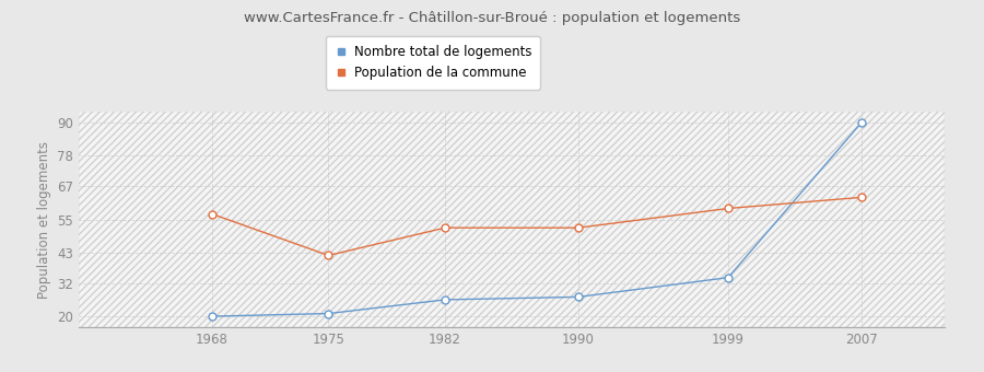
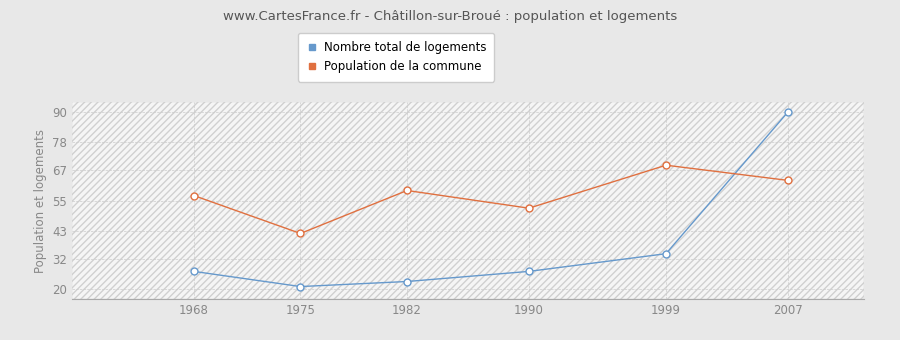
Nombre total de logements/1968: 20 -> 27
Nombre total de logements/1982: 26 -> 23
Population de la commune/1982: 52 -> 59
Population de la commune/1999: 59 -> 69
